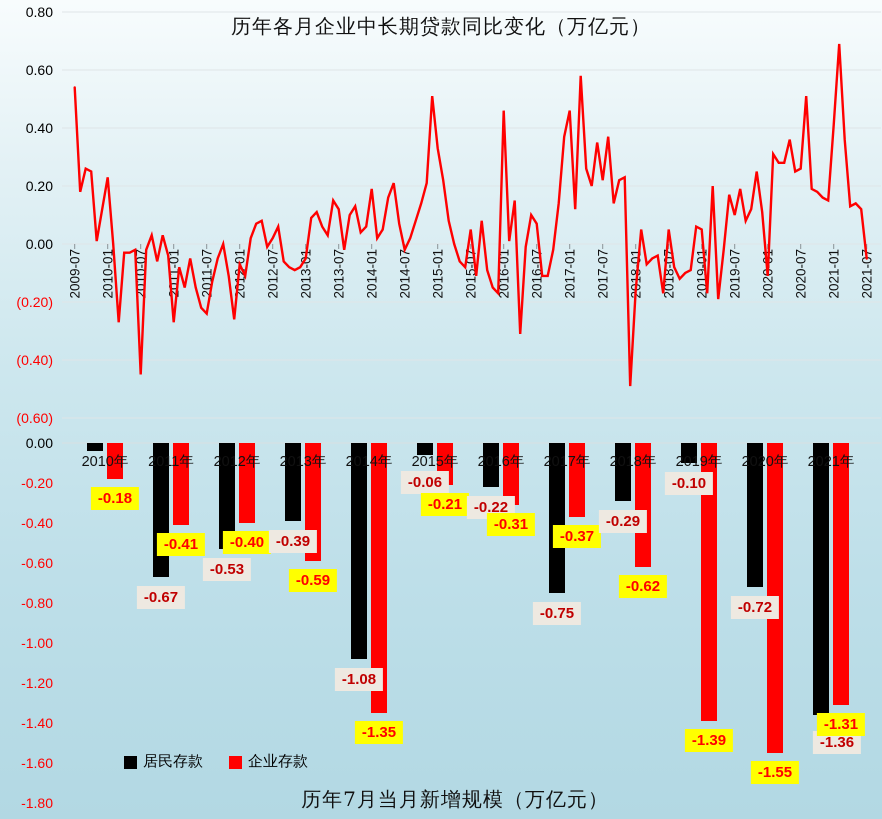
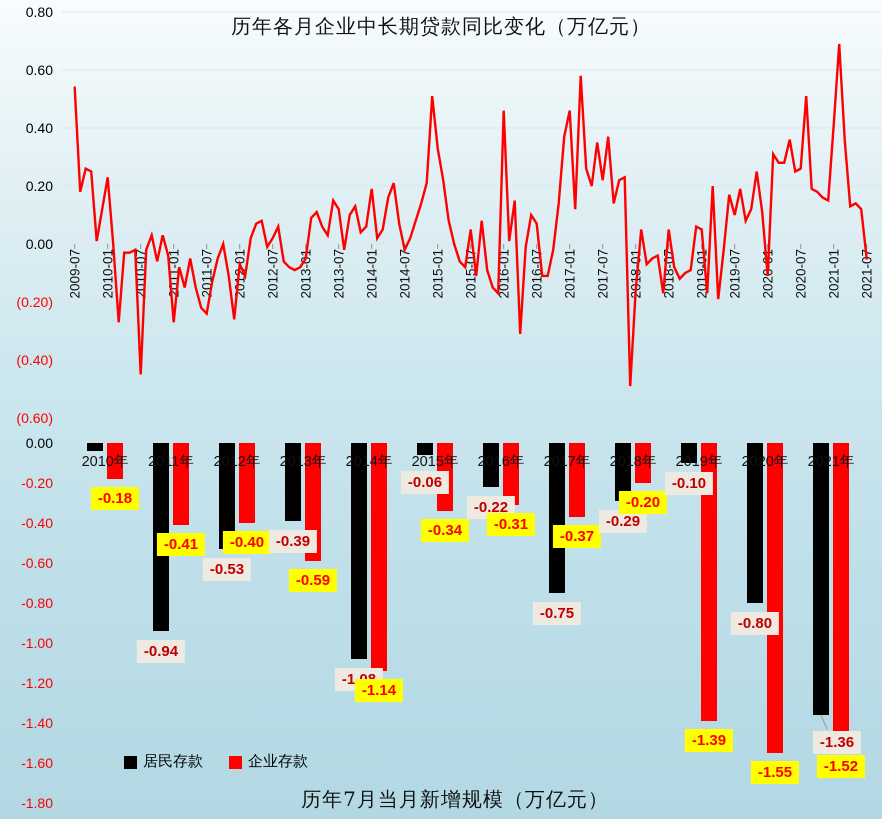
历年7月当月新增规模（万亿元）/居民存款/2011年: -0.67 -> -0.94
历年7月当月新增规模（万亿元）/企业存款/2014年: -1.35 -> -1.14
历年7月当月新增规模（万亿元）/企业存款/2015年: -0.21 -> -0.34
历年7月当月新增规模（万亿元）/企业存款/2018年: -0.62 -> -0.20
历年7月当月新增规模（万亿元）/居民存款/2020年: -0.72 -> -0.80
历年7月当月新增规模（万亿元）/企业存款/2021年: -1.31 -> -1.52
